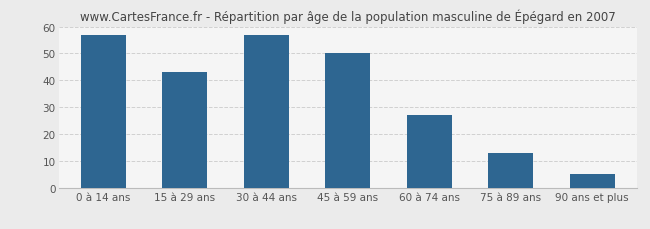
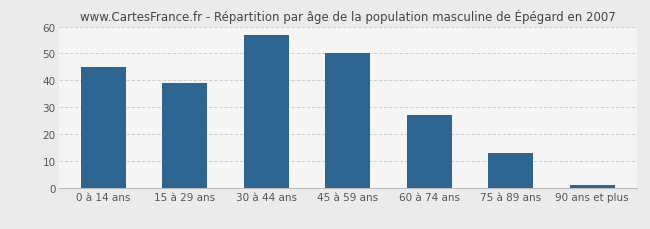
0 à 14 ans: 57 -> 45
15 à 29 ans: 43 -> 39
90 ans et plus: 5 -> 1
